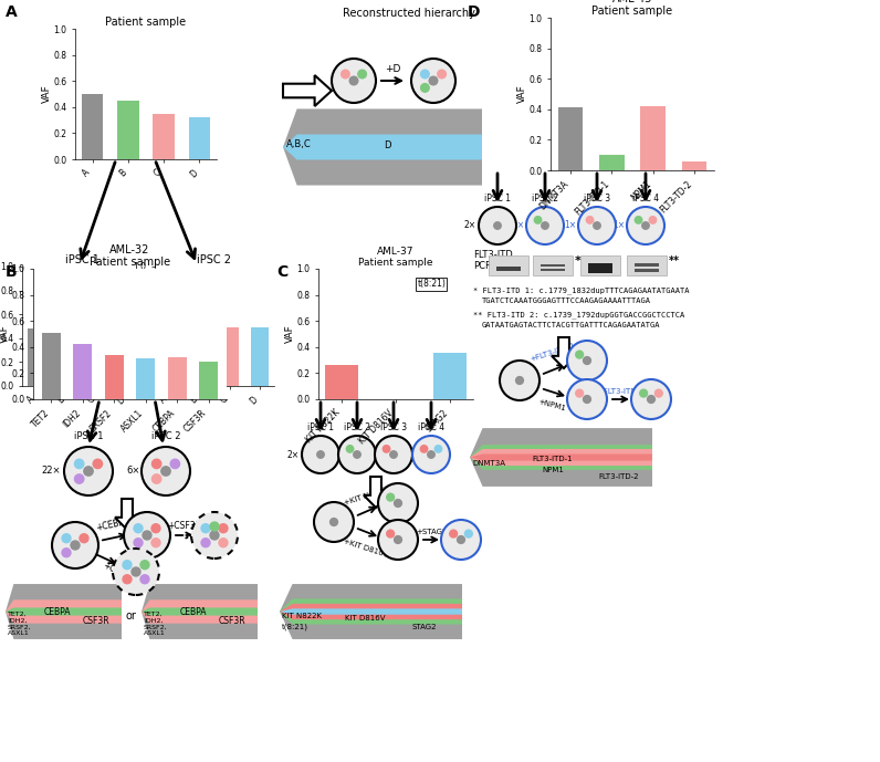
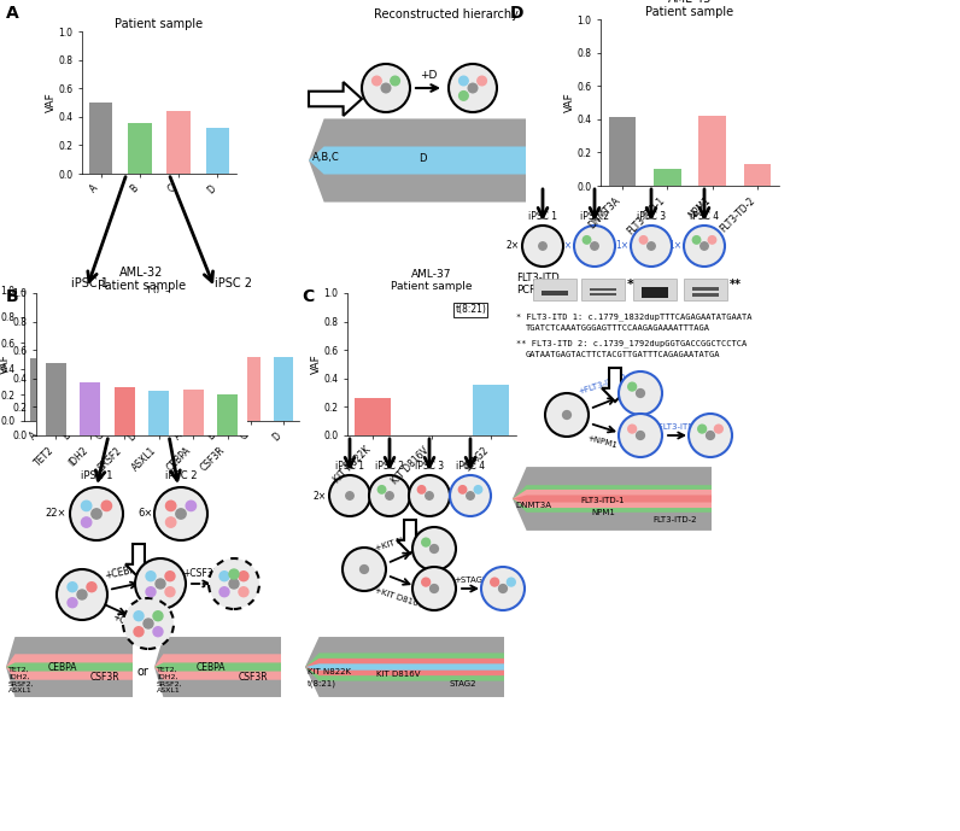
FLT3-TD-2: 0.06 -> 0.13
Patient sample/B: 0.45 -> 0.36
Patient sample/C: 0.35 -> 0.44
AML-32 Patient sample/IDH2: 0.42 -> 0.37
